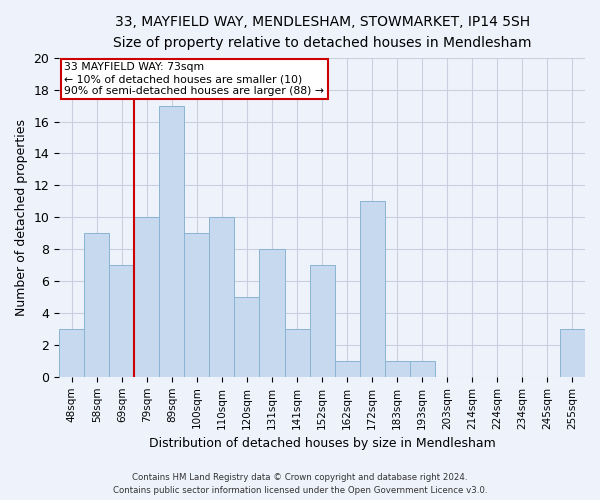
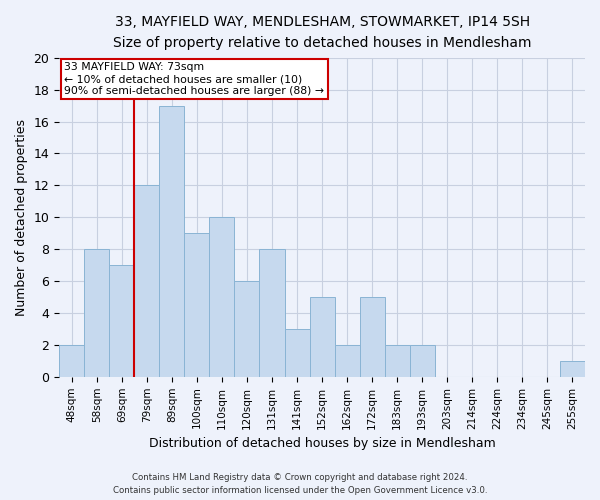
48sqm: 3 -> 2
58sqm: 9 -> 8
79sqm: 10 -> 12
120sqm: 5 -> 6
152sqm: 7 -> 5
162sqm: 1 -> 2
172sqm: 11 -> 5
183sqm: 1 -> 2
193sqm: 1 -> 2
255sqm: 3 -> 1
